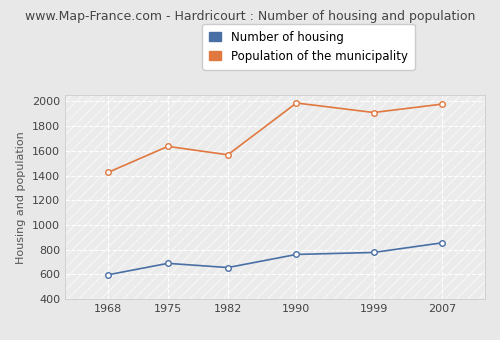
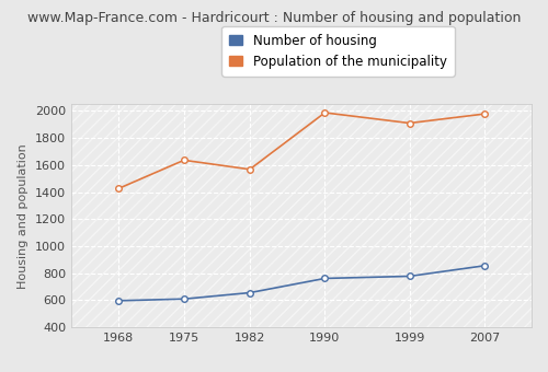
Number of housing/1975: 690 -> 610
